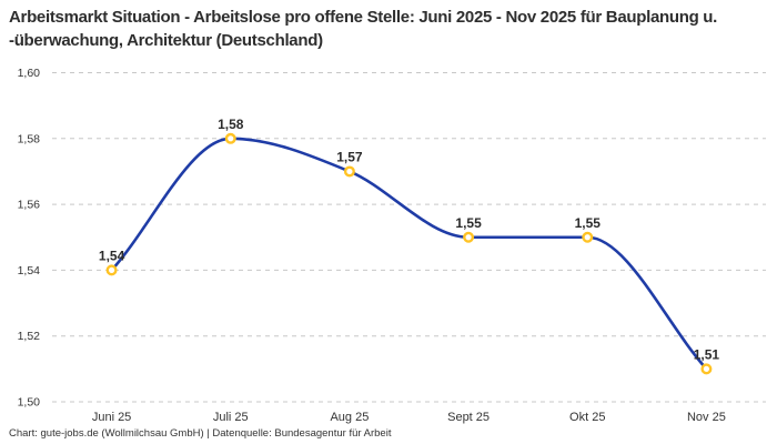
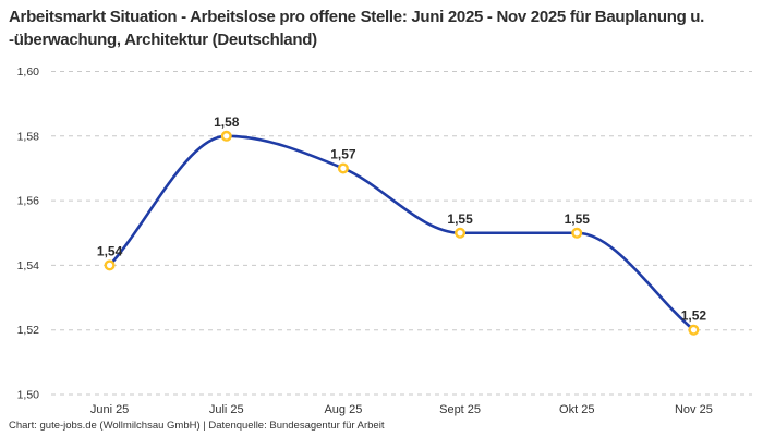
Nov 25: 1,51 -> 1,52
